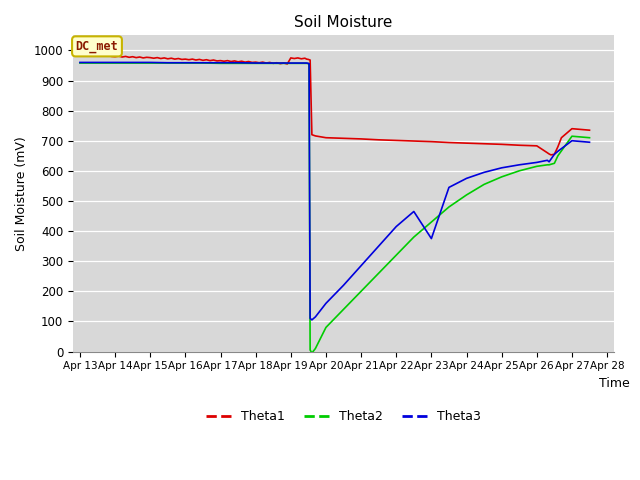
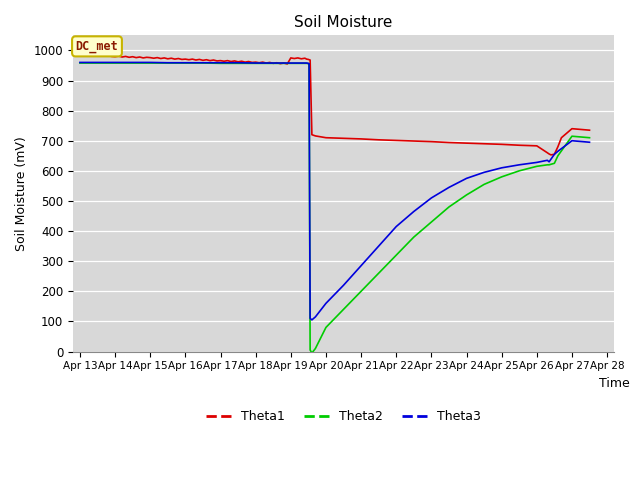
Theta3/Apr 23: 375 -> 510
